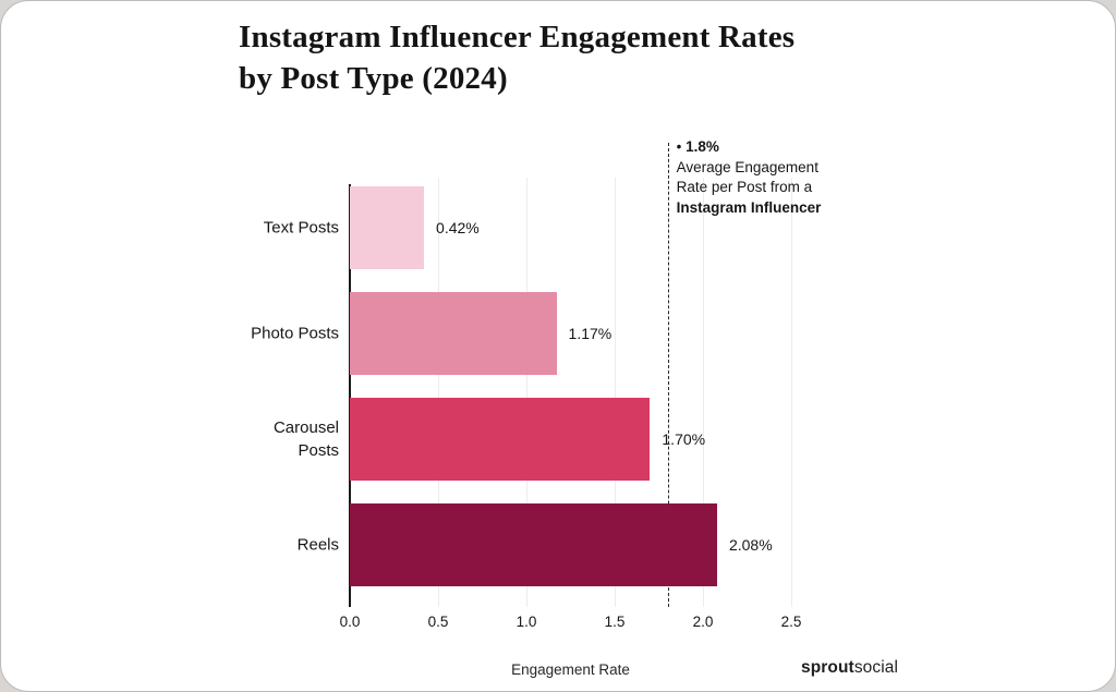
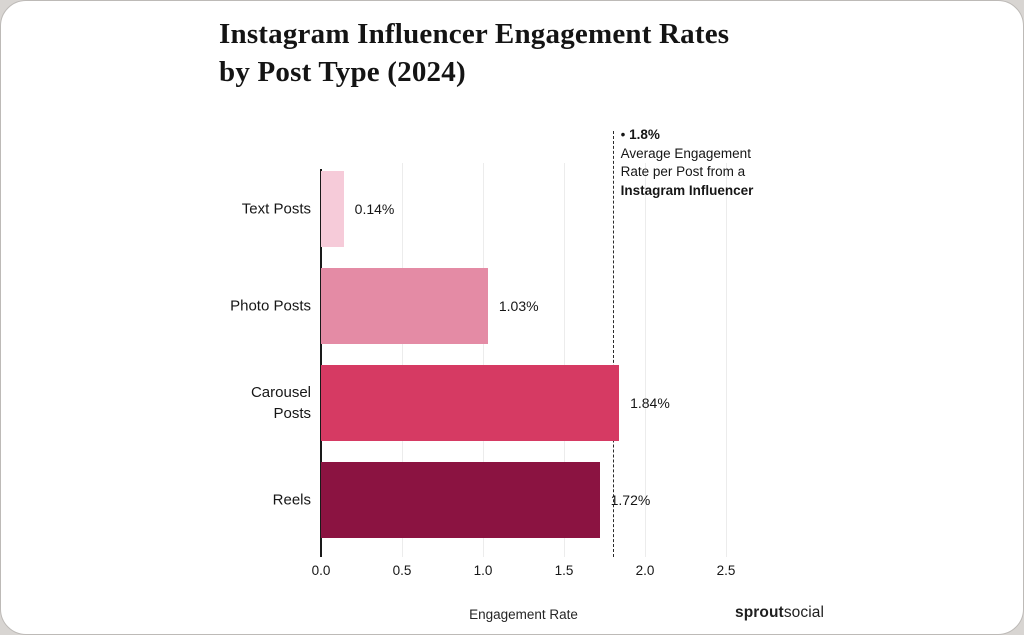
Text Posts: 0.42% -> 0.14%
Photo Posts: 1.17% -> 1.03%
Carousel Posts: 1.70% -> 1.84%
Reels: 2.08% -> 1.72%
